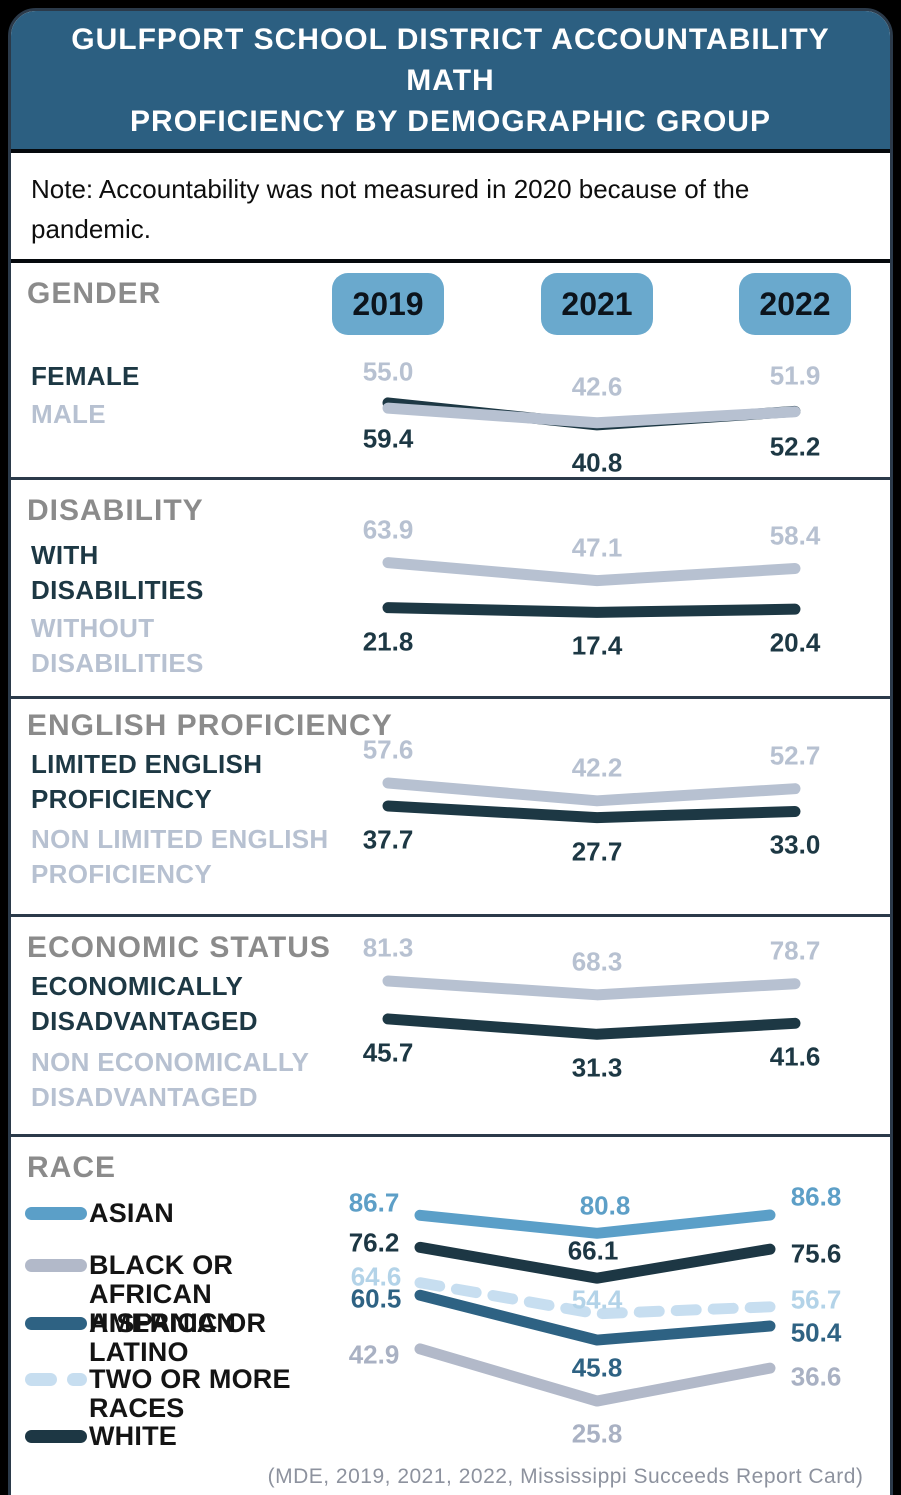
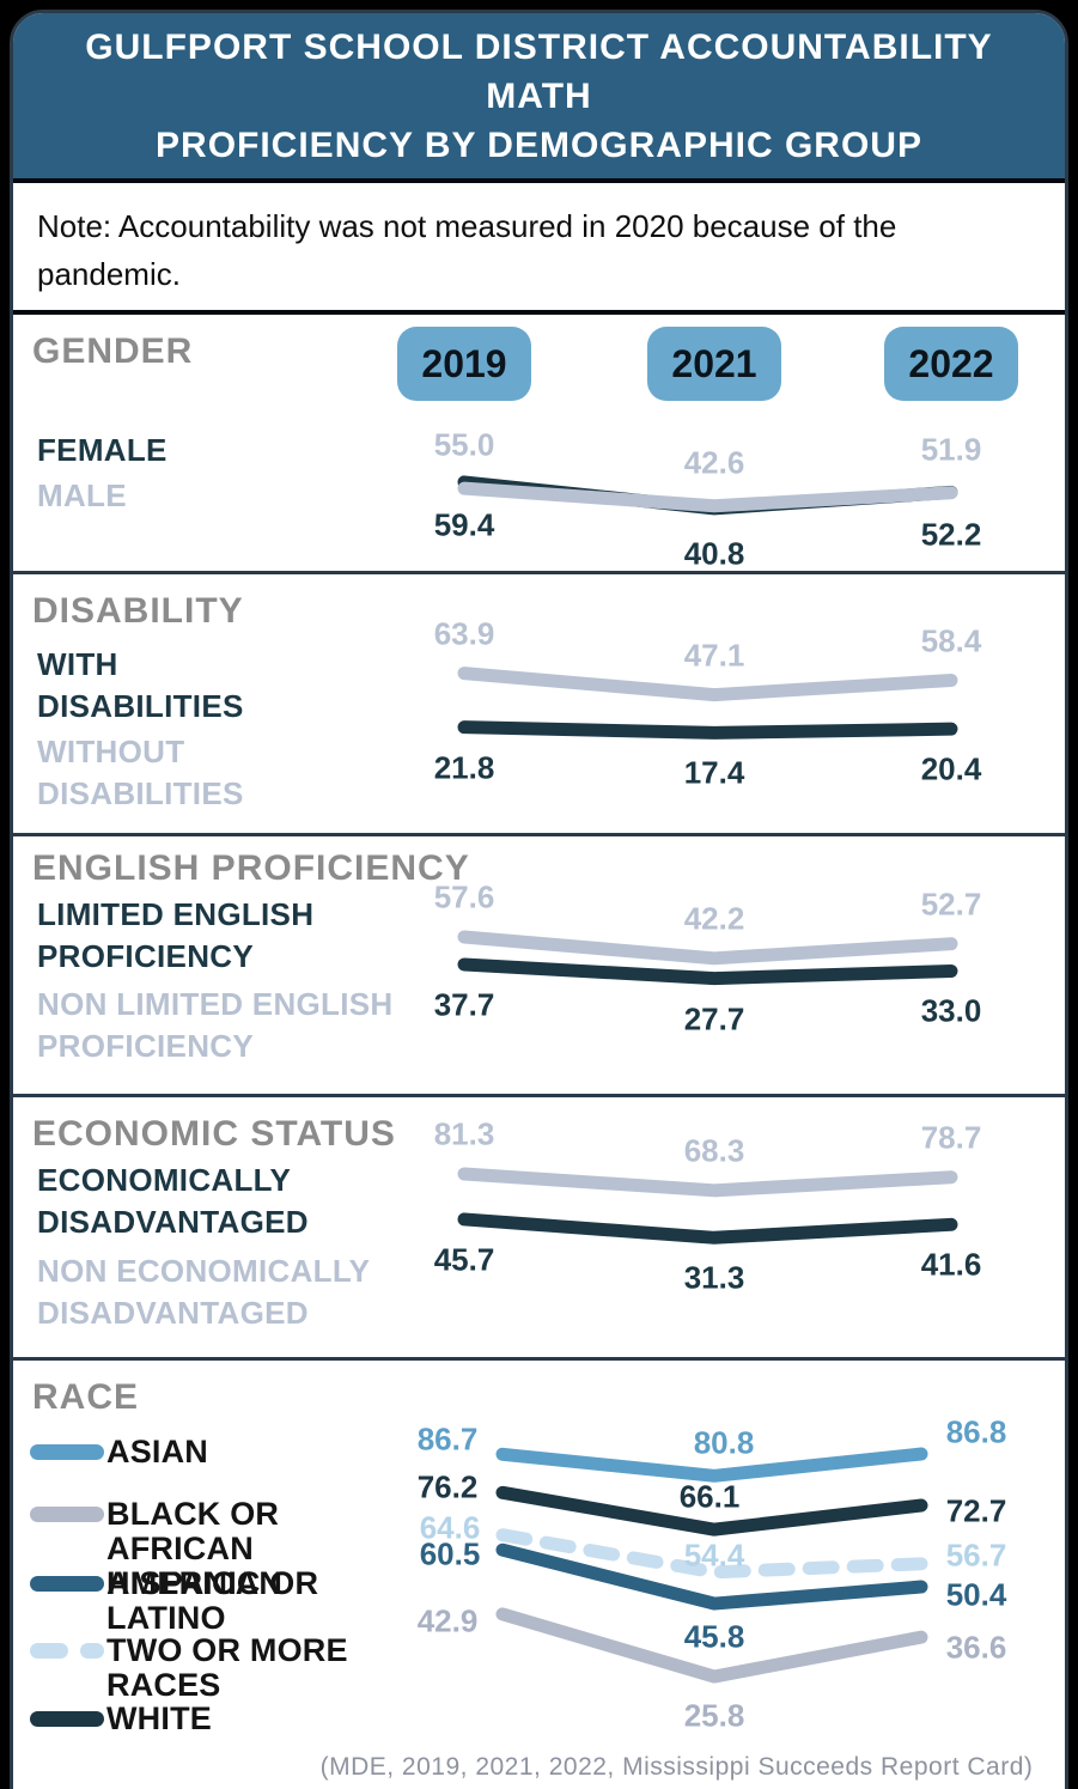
RACE/WHITE/2022: 75.6 -> 72.7
